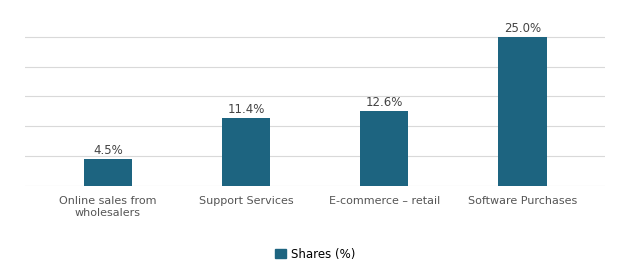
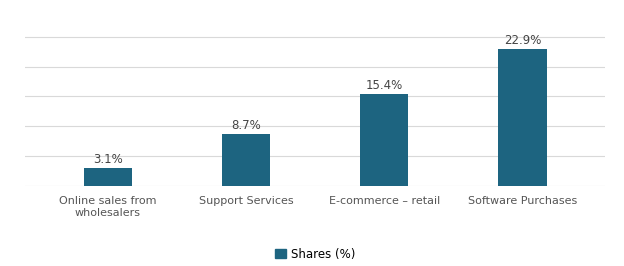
Online sales from wholesalers: 4.5% -> 3.1%
Support Services: 11.4% -> 8.7%
E-commerce – retail: 12.6% -> 15.4%
Software Purchases: 25.0% -> 22.9%
